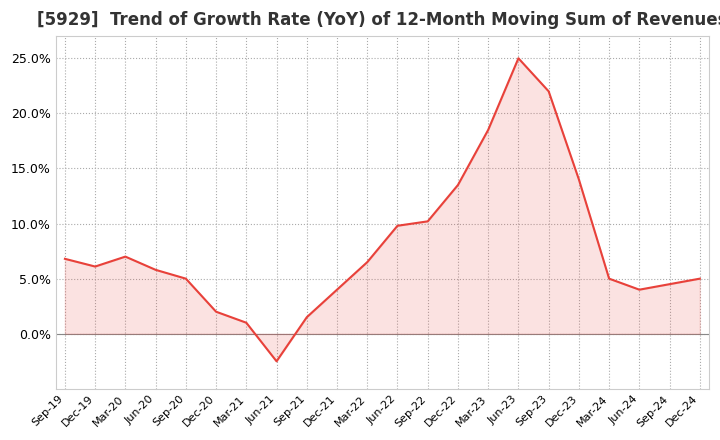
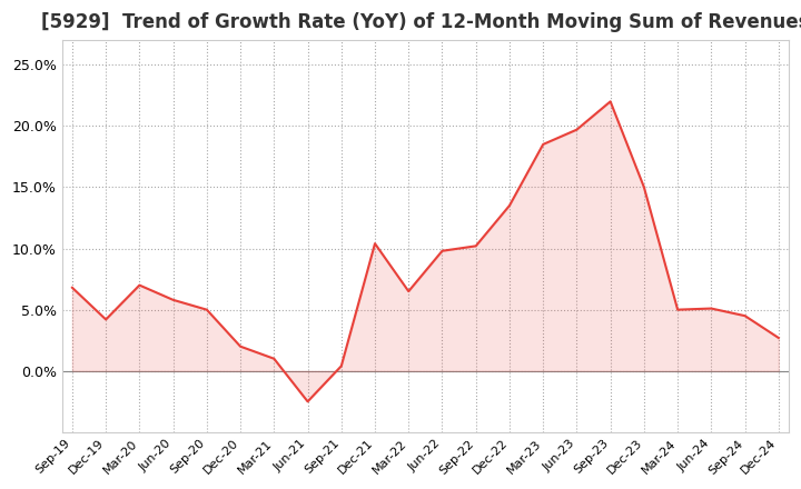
Dec-19: 6.1% -> 4.2%
Sep-21: 1.5% -> 0.4%
Dec-21: 4.0% -> 10.4%
Jun-23: 25.0% -> 19.7%
Dec-23: 14.0% -> 15.0%
Jun-24: 4.0% -> 5.1%
Dec-24: 5.0% -> 2.7%
